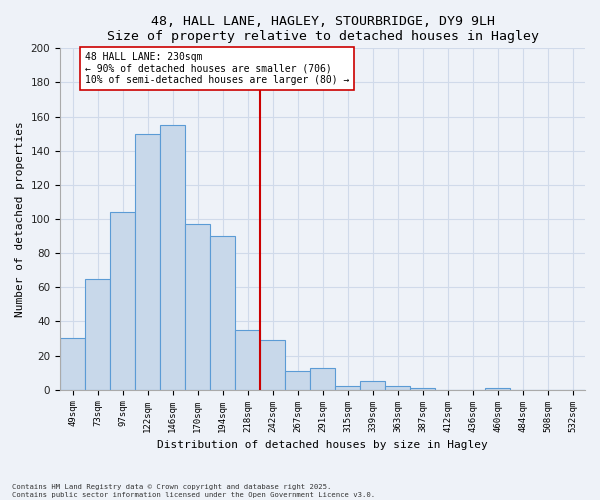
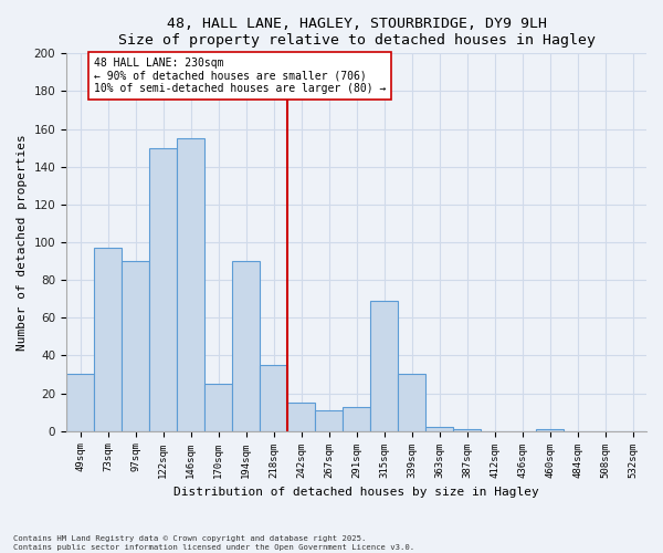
73sqm: 65 -> 97
97sqm: 104 -> 90
170sqm: 97 -> 25
242sqm: 29 -> 15
315sqm: 2 -> 69
339sqm: 5 -> 30
